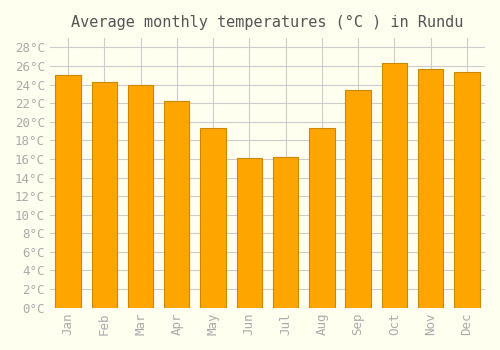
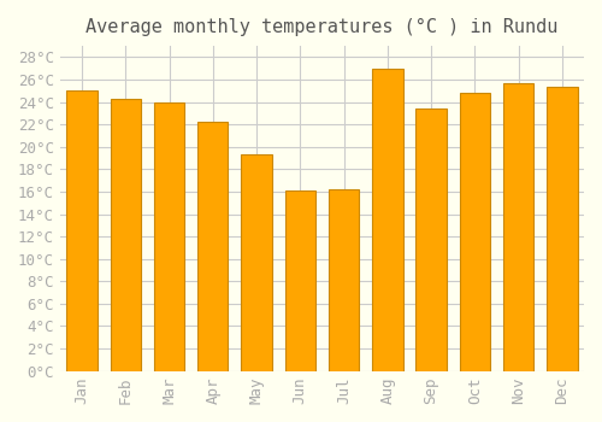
Aug: 19.3°C -> 27.0°C
Oct: 26.3°C -> 24.8°C
